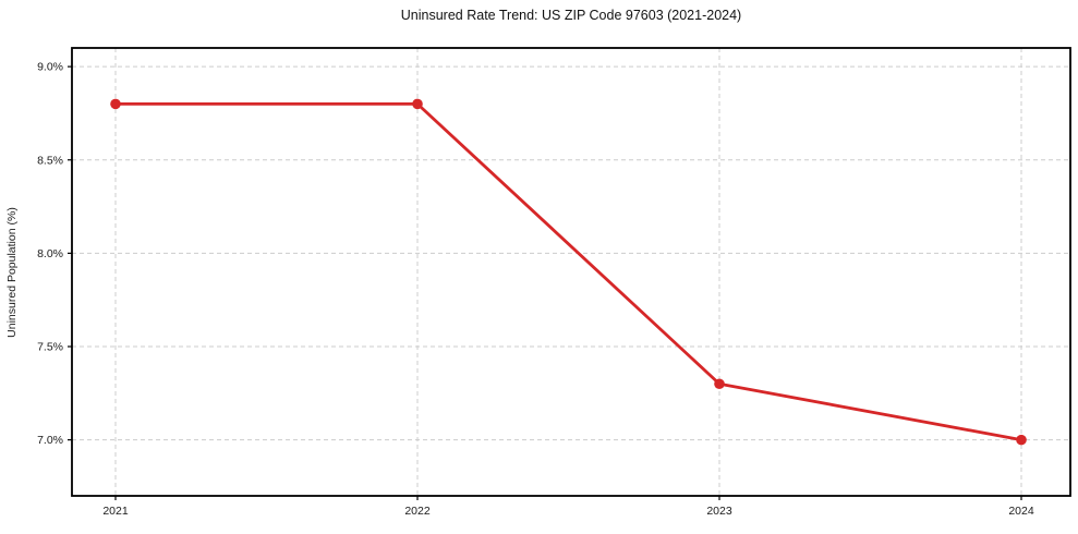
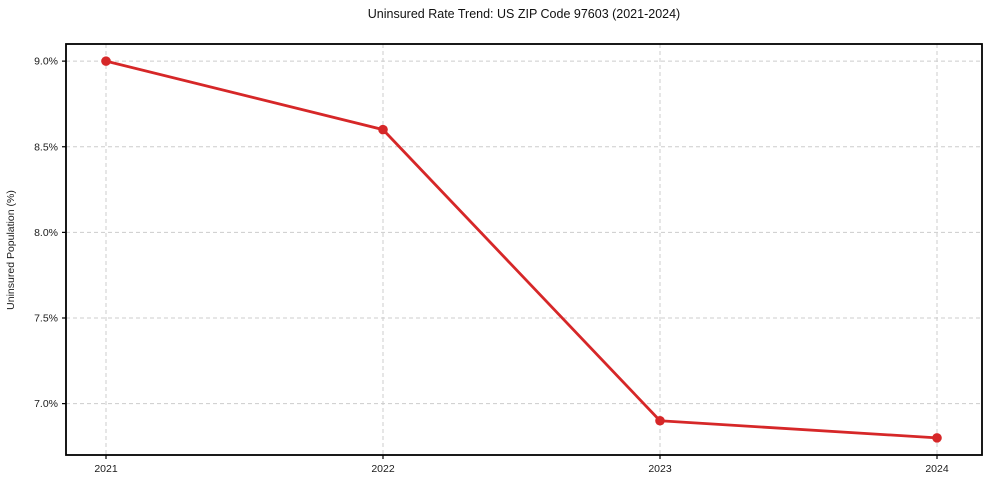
2021: 8.8% -> 9.0%
2022: 8.8% -> 8.6%
2023: 7.3% -> 6.9%
2024: 7.0% -> 6.8%
